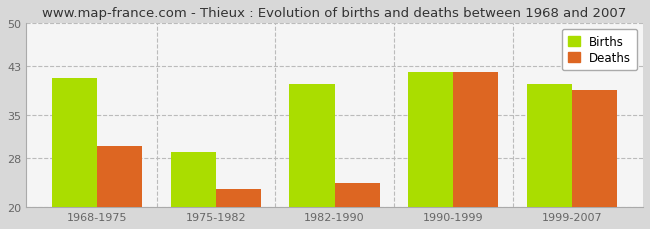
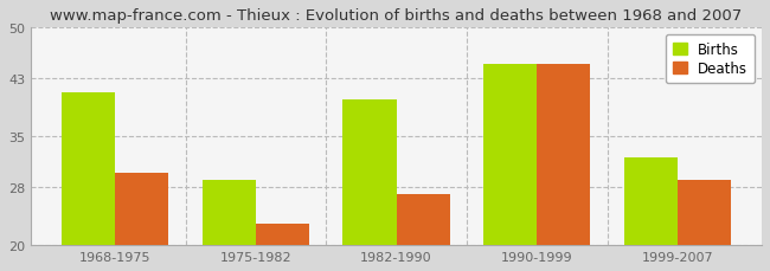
Deaths/1982-1990: 24 -> 27
Births/1990-1999: 42 -> 45
Deaths/1990-1999: 42 -> 45
Births/1999-2007: 40 -> 32
Deaths/1999-2007: 39 -> 29
